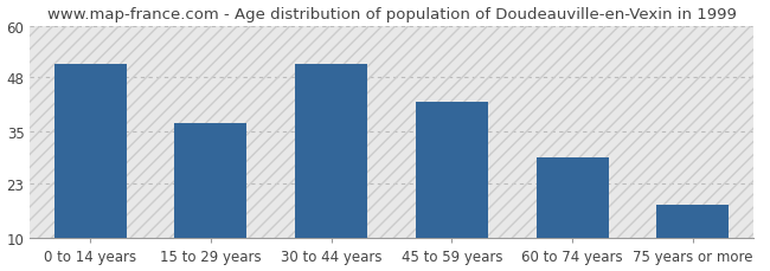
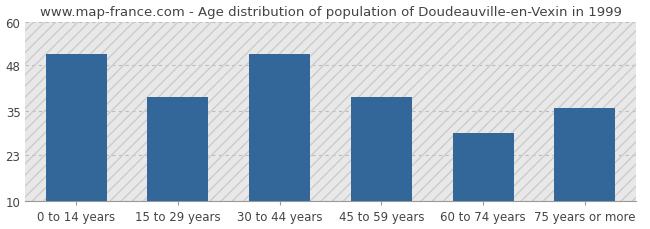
15 to 29 years: 37 -> 39
45 to 59 years: 42 -> 39
75 years or more: 18 -> 36
